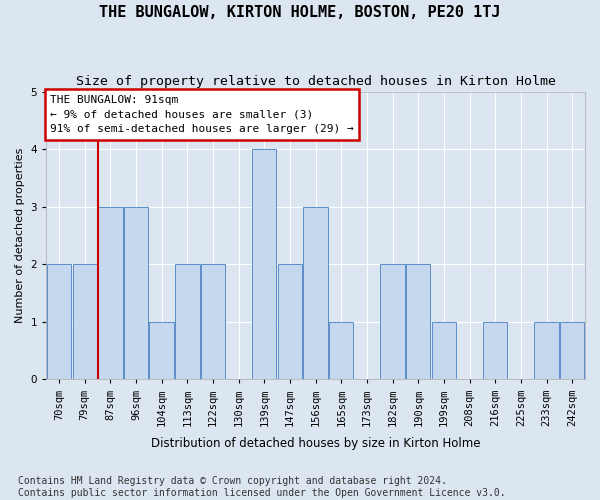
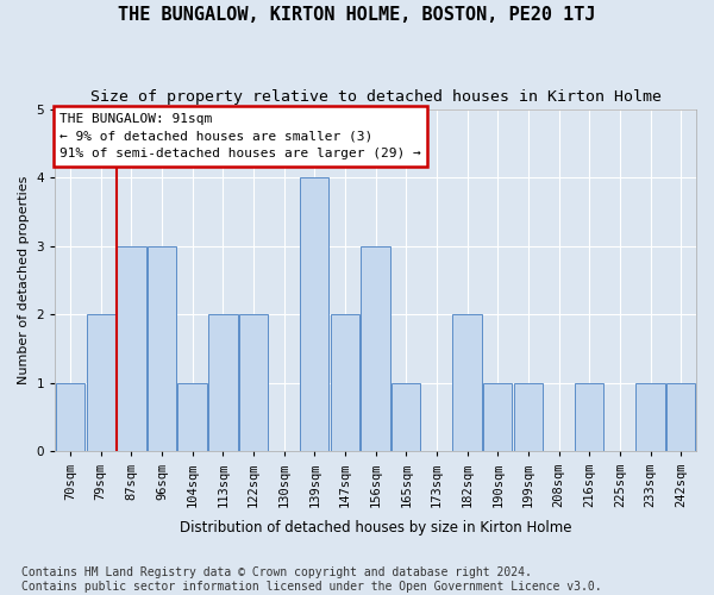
70sqm: 2 -> 1
190sqm: 2 -> 1
